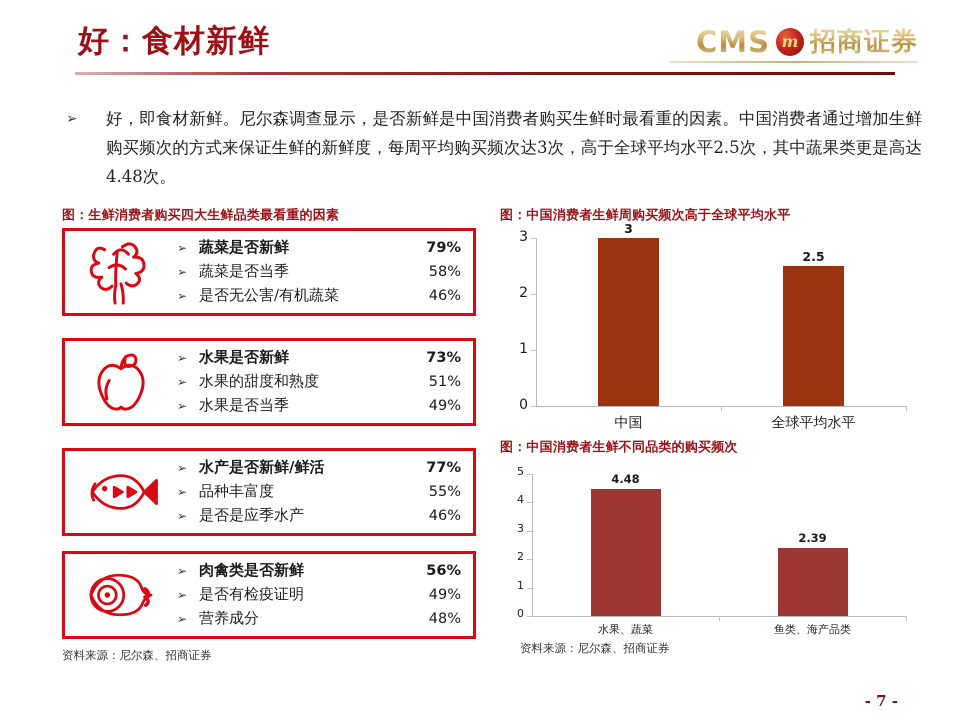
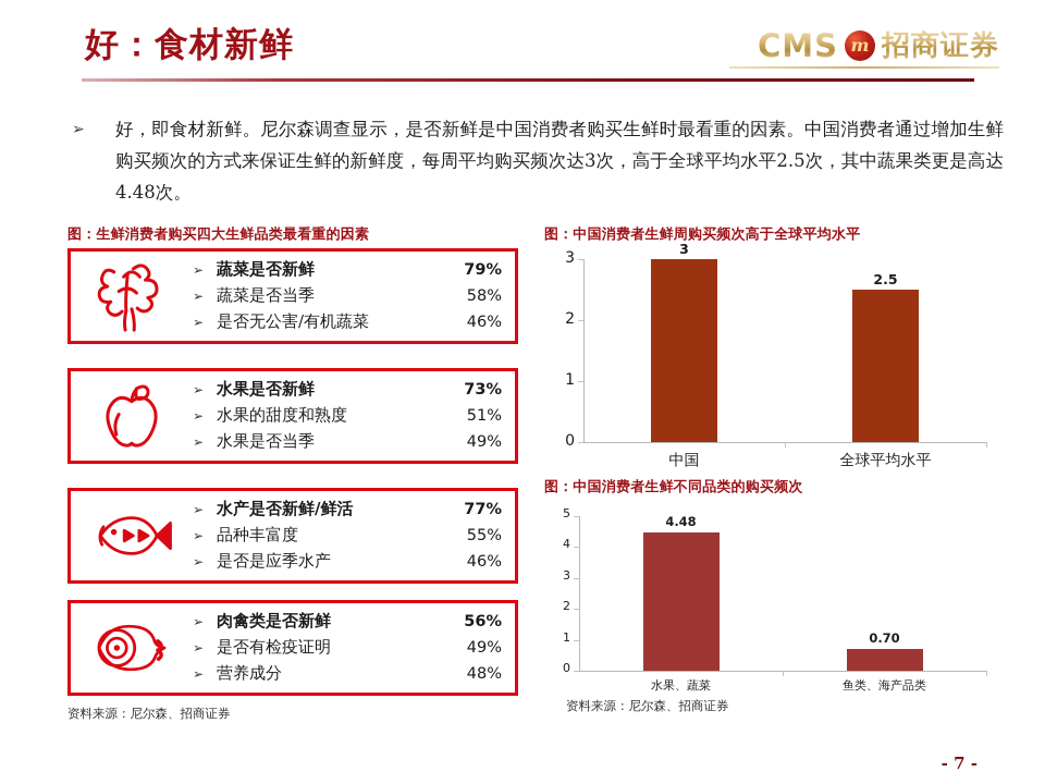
图：中国消费者生鲜不同品类的购买频次/鱼类、海产品类: 2.39 -> 0.70
